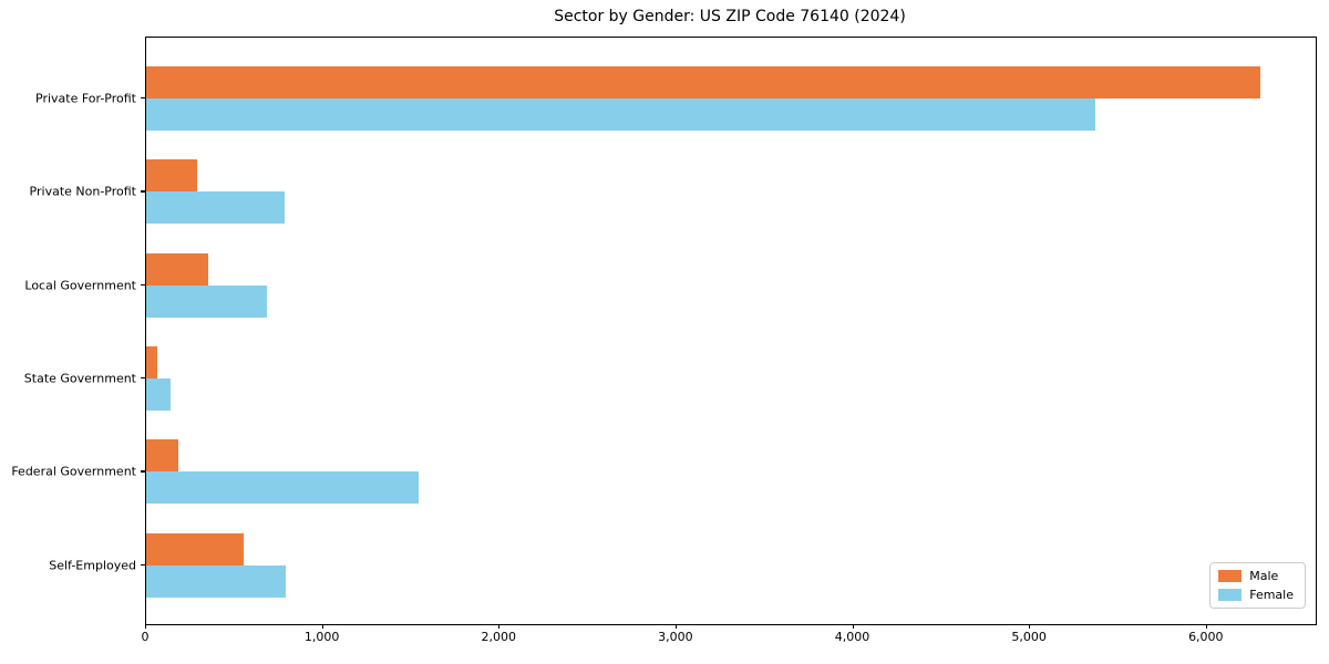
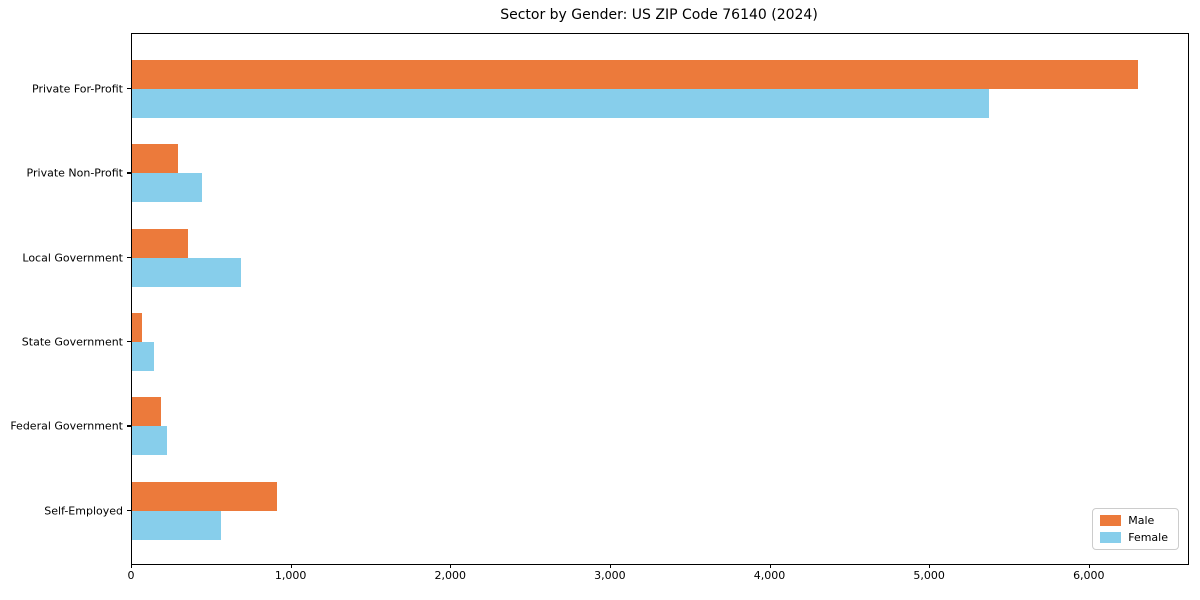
Female/Private Non-Profit: 780 -> 440
Female/Federal Government: 1540 -> 220
Male/Self-Employed: 550 -> 910
Female/Self-Employed: 790 -> 560
